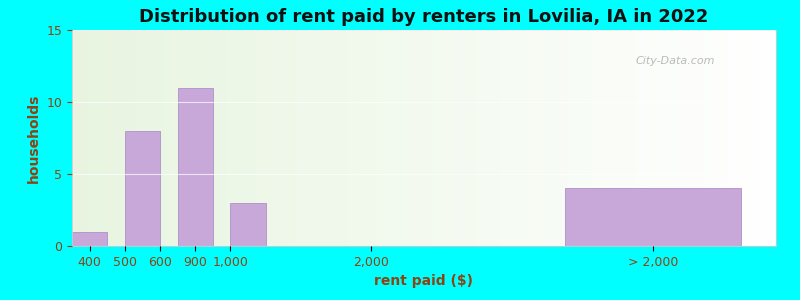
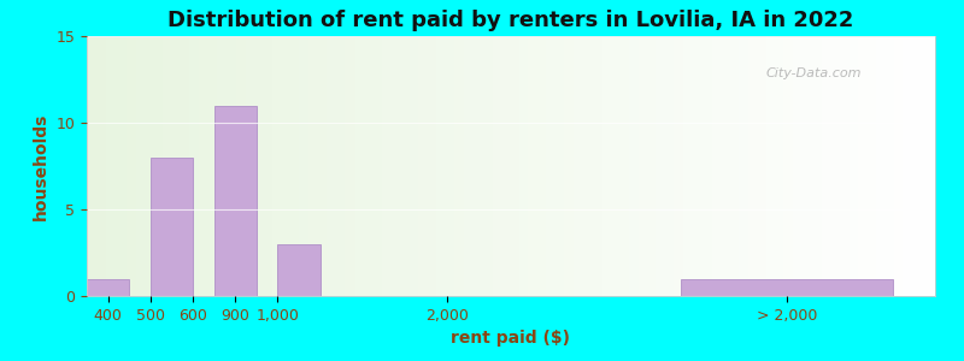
> 2,000: 4 -> 1
